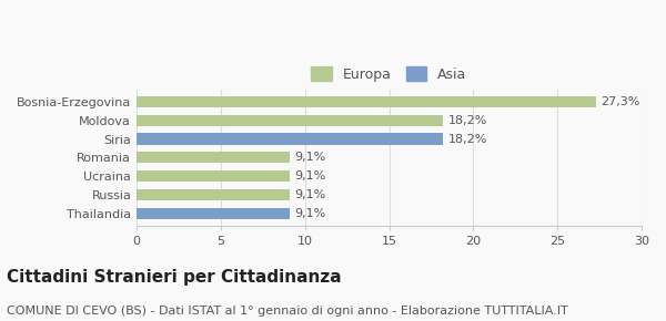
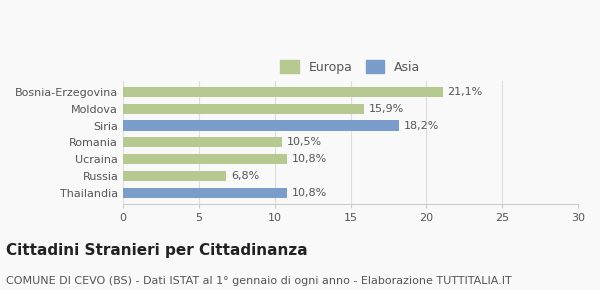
Bosnia-Erzegovina: 27,3% -> 21,1%
Moldova: 18,2% -> 15,9%
Romania: 9,1% -> 10,5%
Ucraina: 9,1% -> 10,8%
Russia: 9,1% -> 6,8%
Thailandia: 9,1% -> 10,8%
